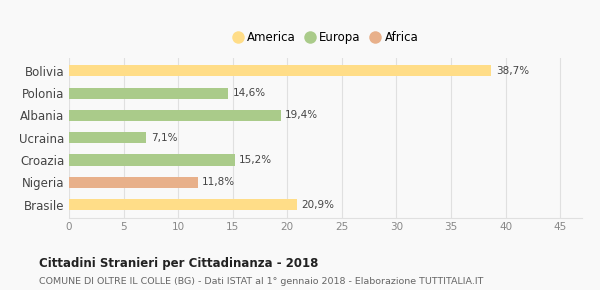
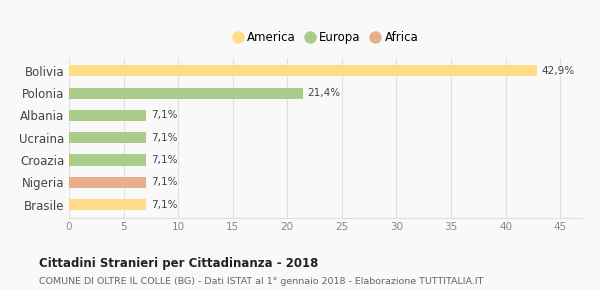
Bolivia: 38,7% -> 42,9%
Polonia: 14,6% -> 21,4%
Albania: 19,4% -> 7,1%
Croazia: 15,2% -> 7,1%
Nigeria: 11,8% -> 7,1%
Brasile: 20,9% -> 7,1%
